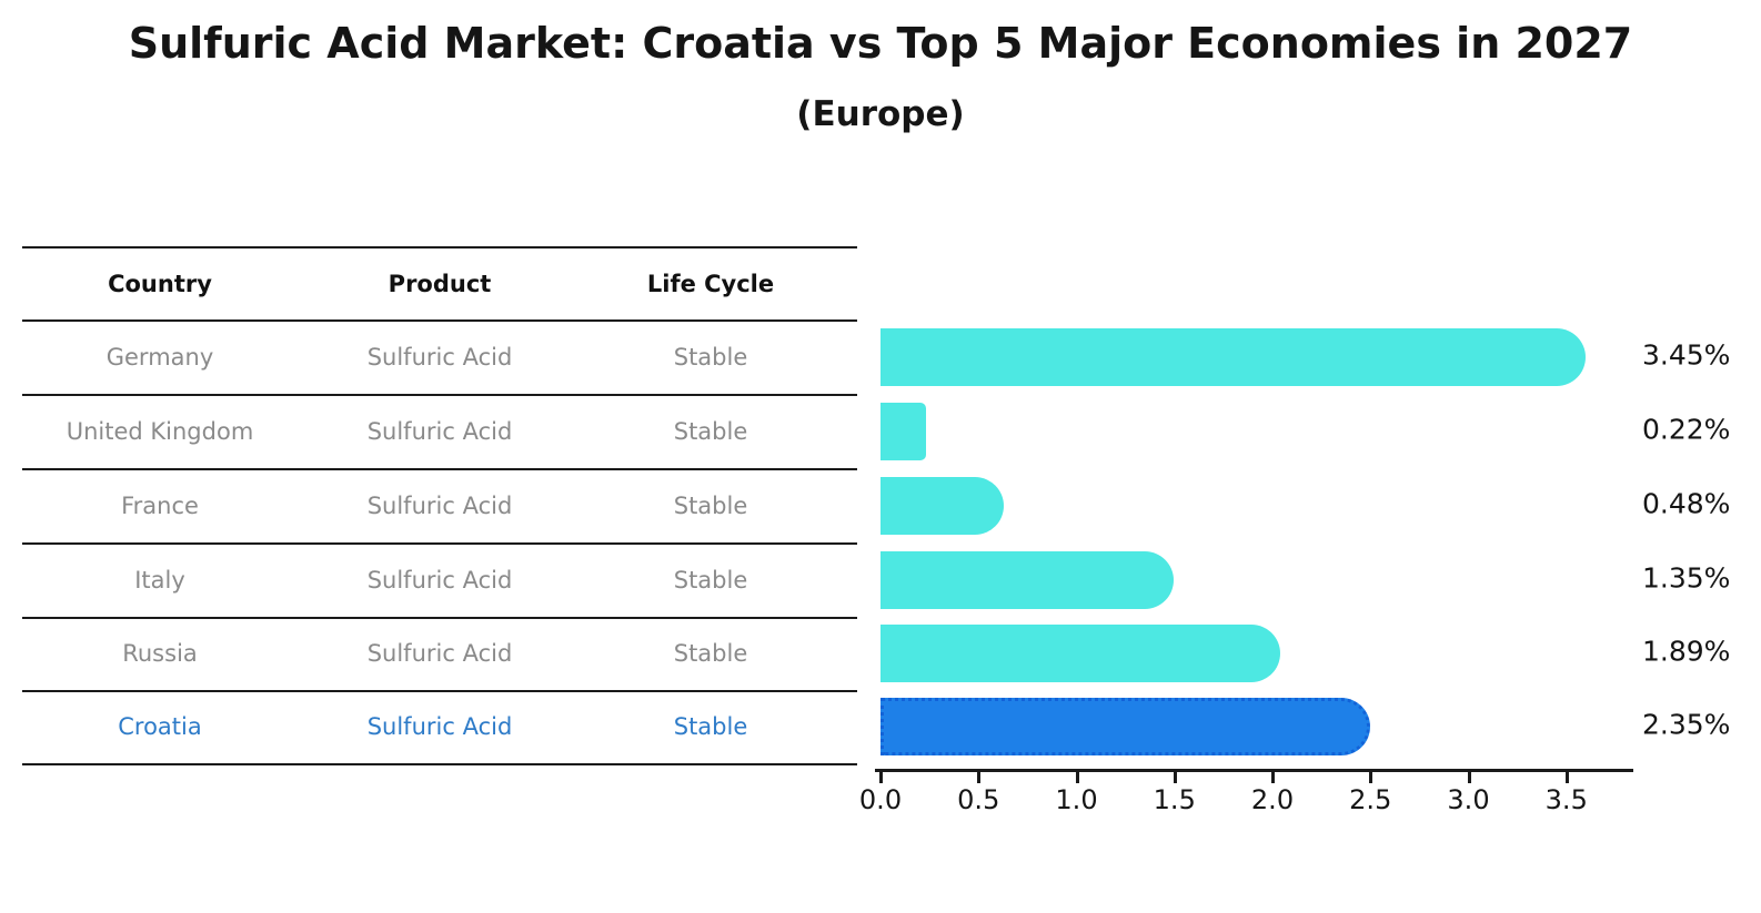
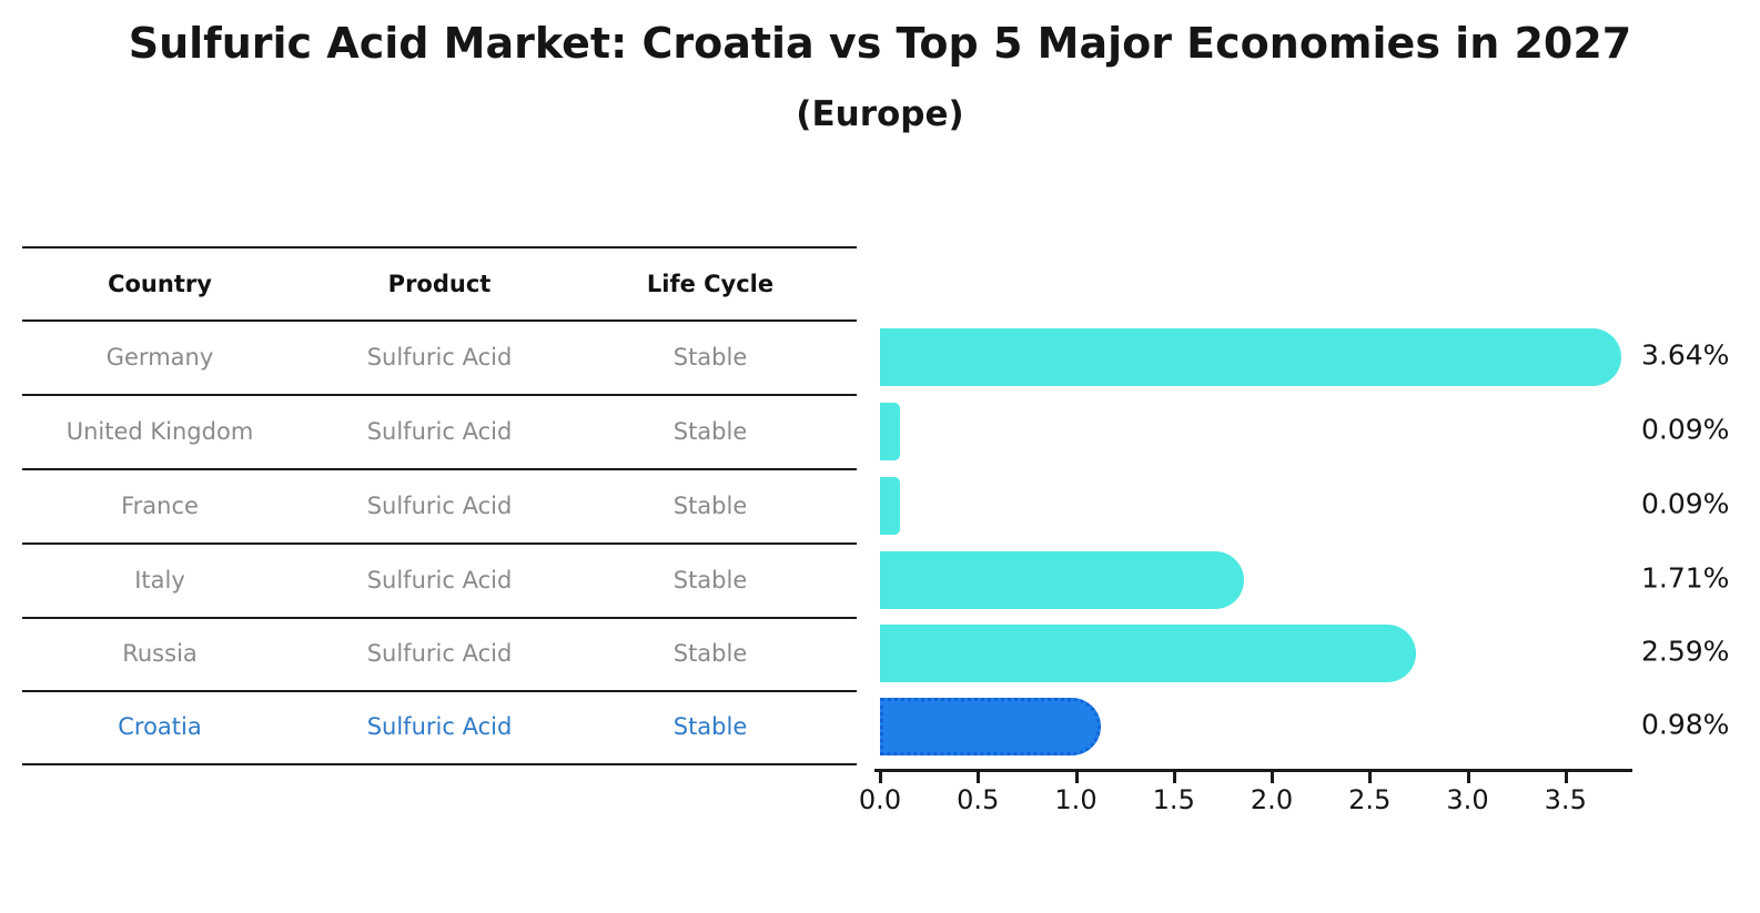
Germany: 3.45% -> 3.64%
United Kingdom: 0.22% -> 0.09%
France: 0.48% -> 0.09%
Italy: 1.35% -> 1.71%
Russia: 1.89% -> 2.59%
Croatia: 2.35% -> 0.98%
